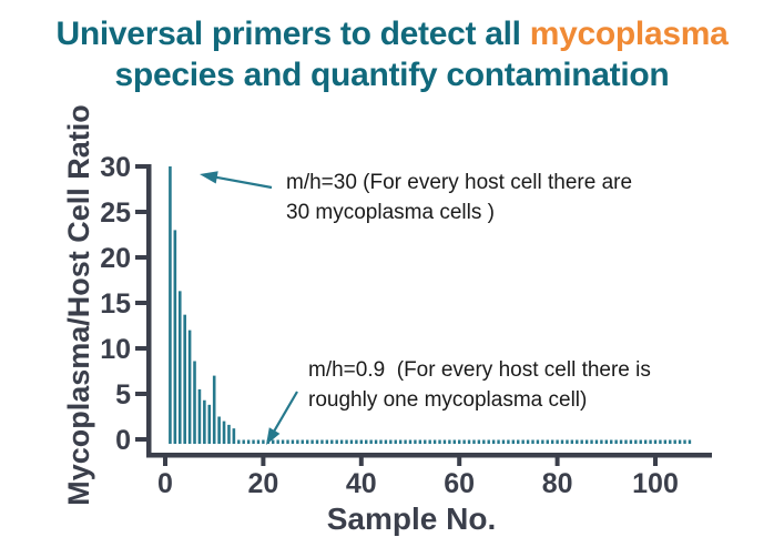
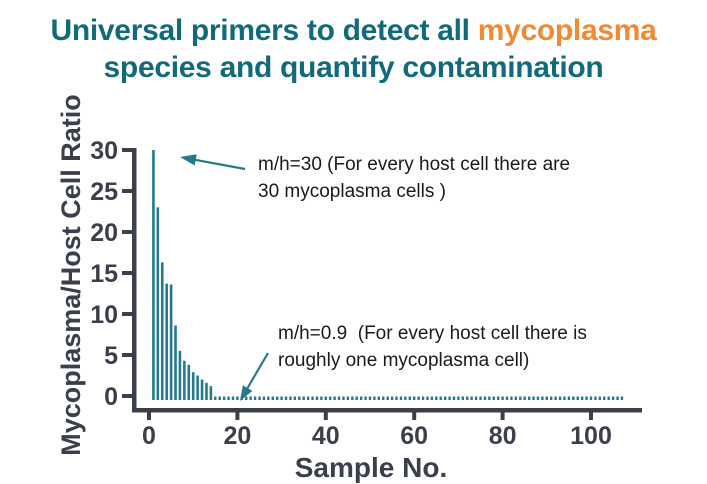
5: 12 -> 14
10: 7 -> 3
